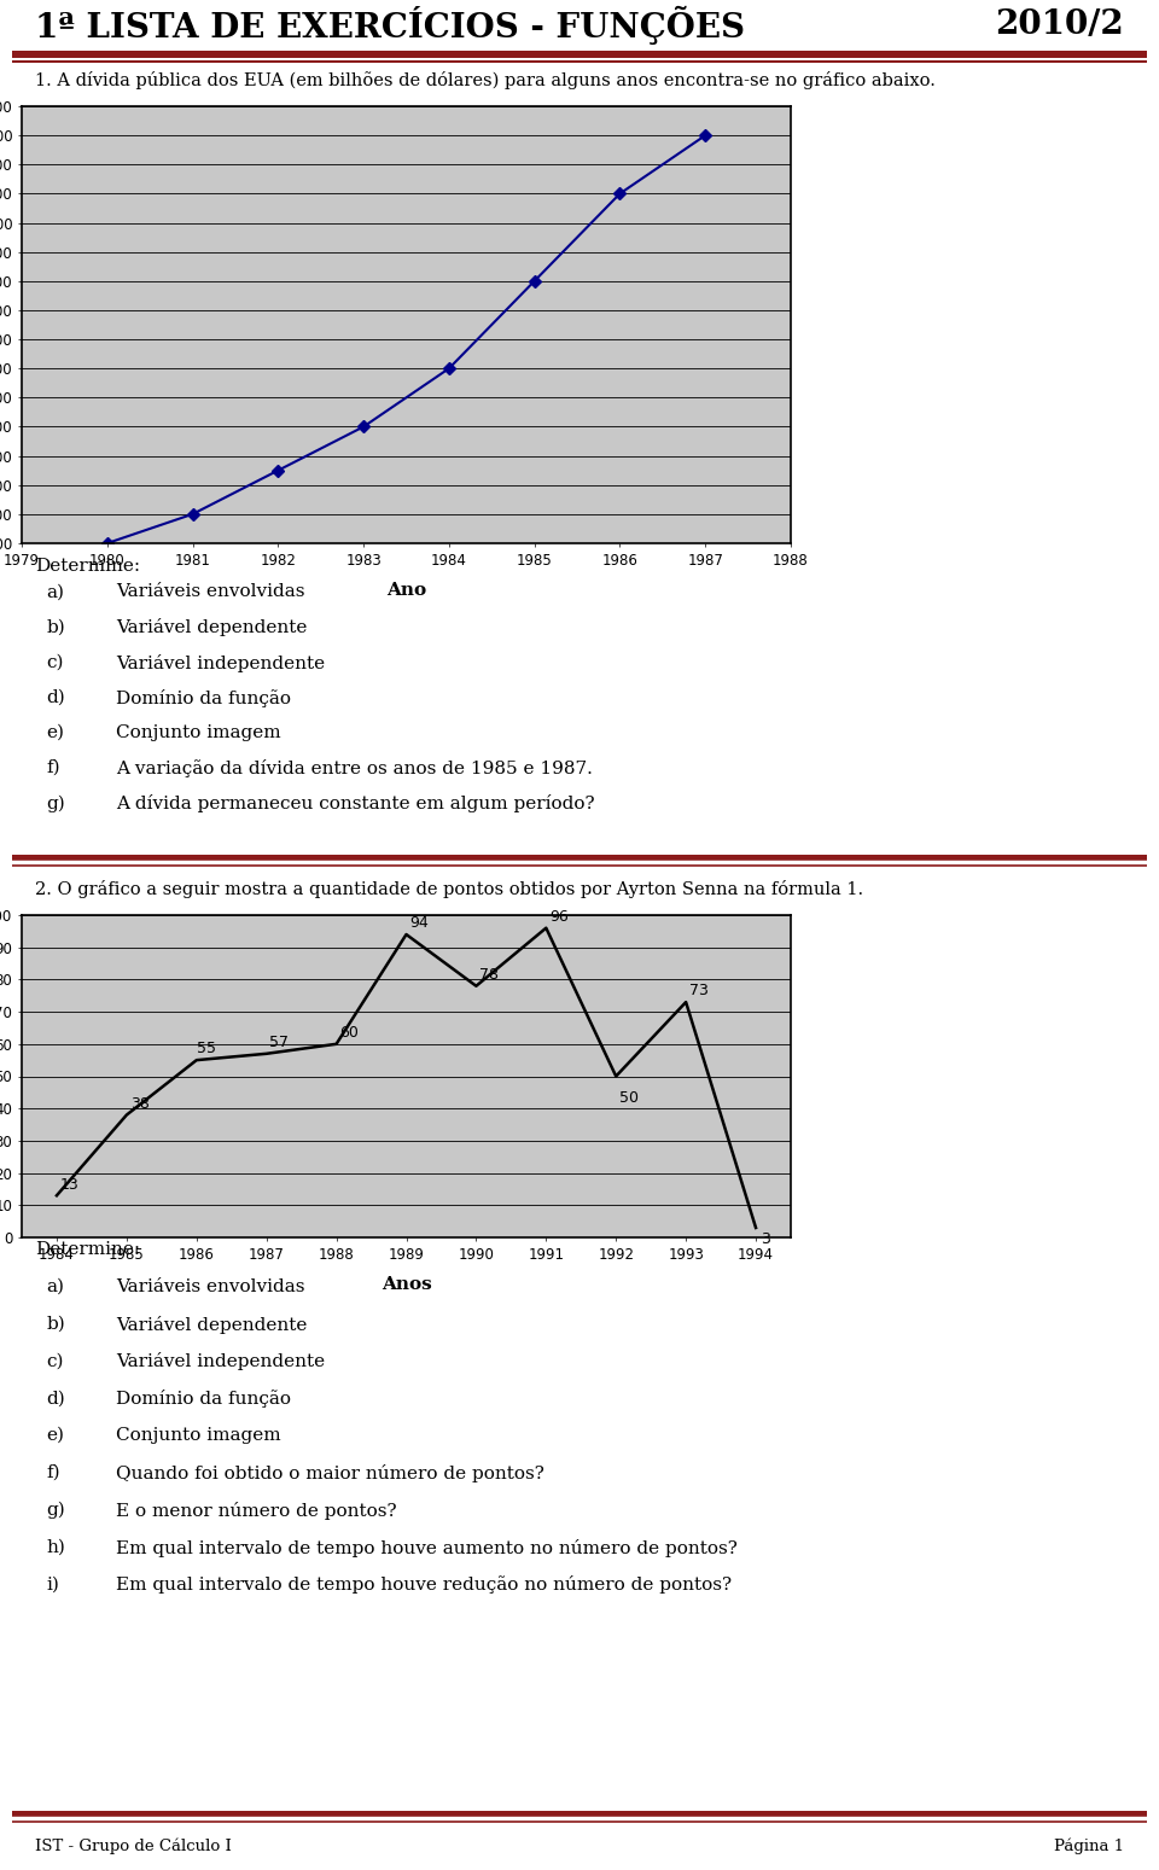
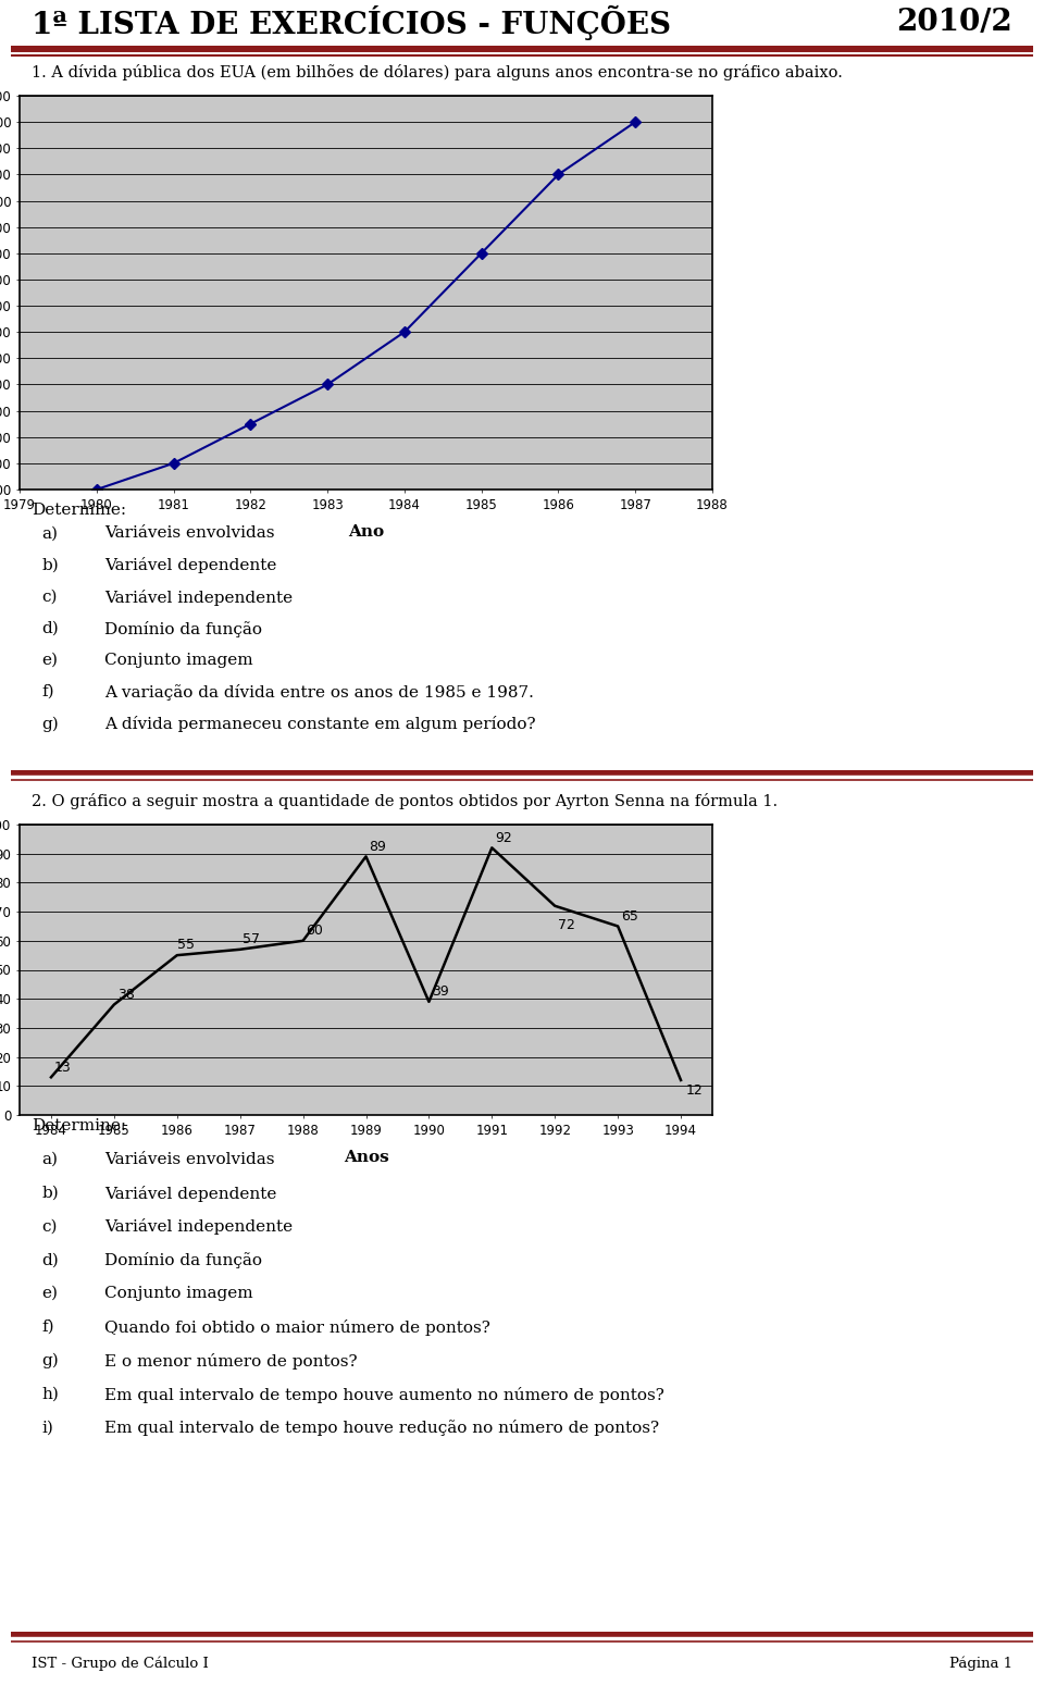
1989: 94 -> 89
1990: 78 -> 39
1991: 96 -> 92
1992: 50 -> 72
1993: 73 -> 65
1994: 3 -> 12
